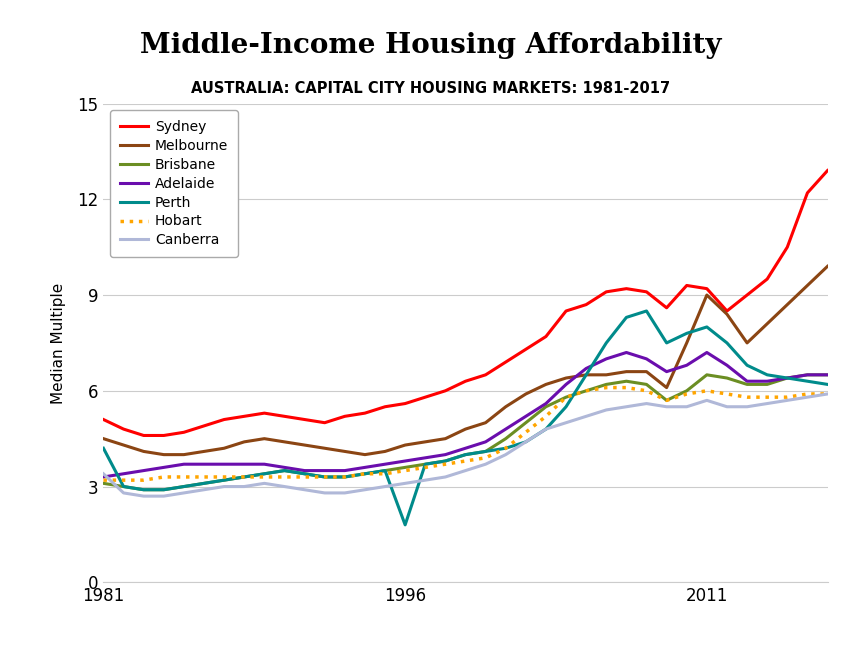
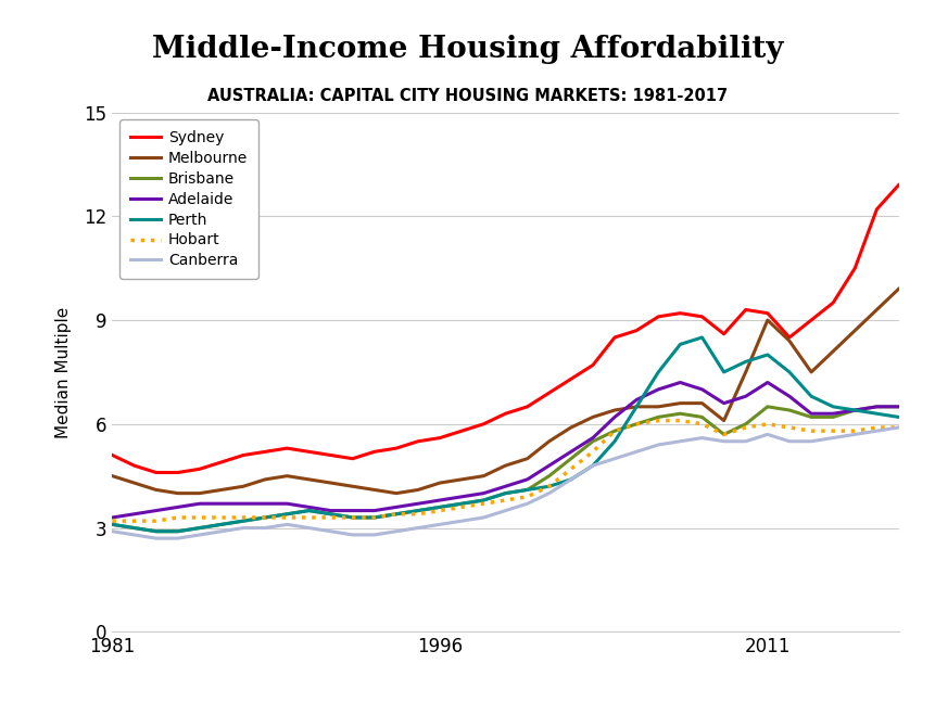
Perth/1981: 4.2 -> 3.1
Canberra/1981: 3.4 -> 2.9
Perth/1996: 1.8 -> 3.6
